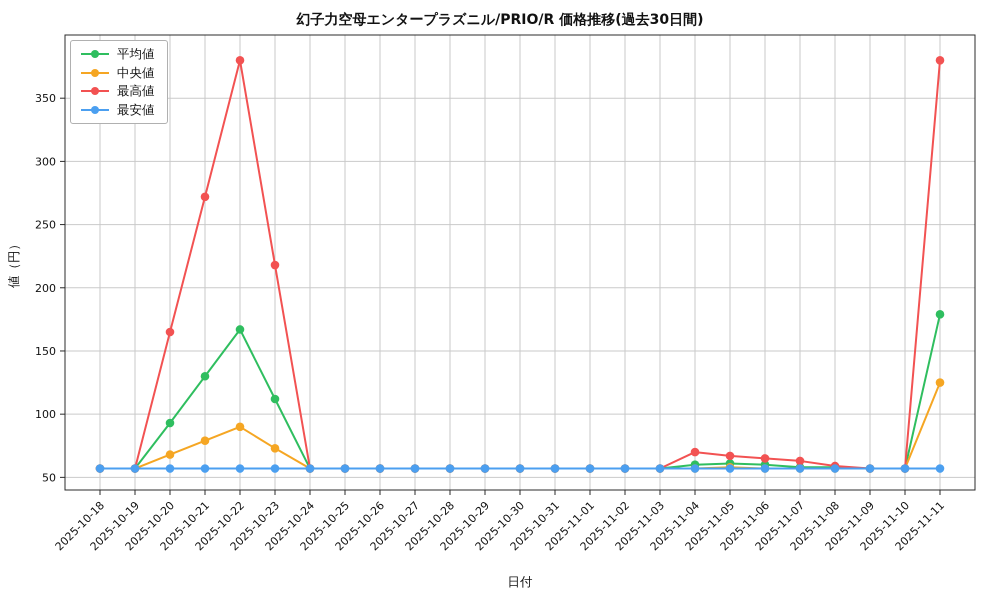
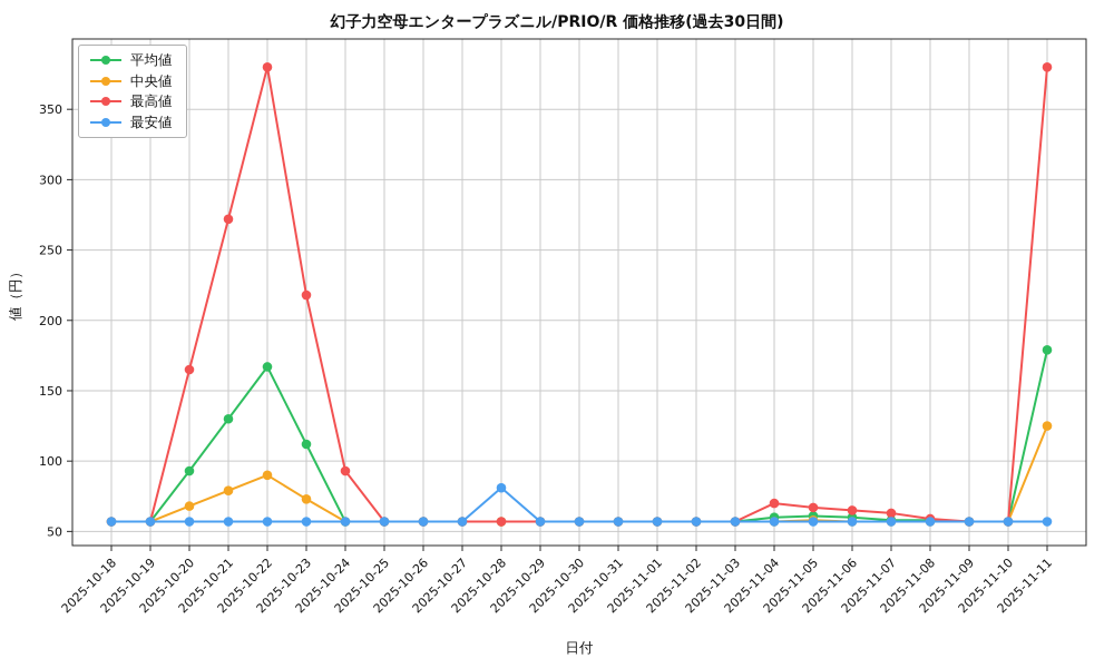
最高値/2025-10-24: 57 -> 93
最安値/2025-10-28: 57 -> 81
